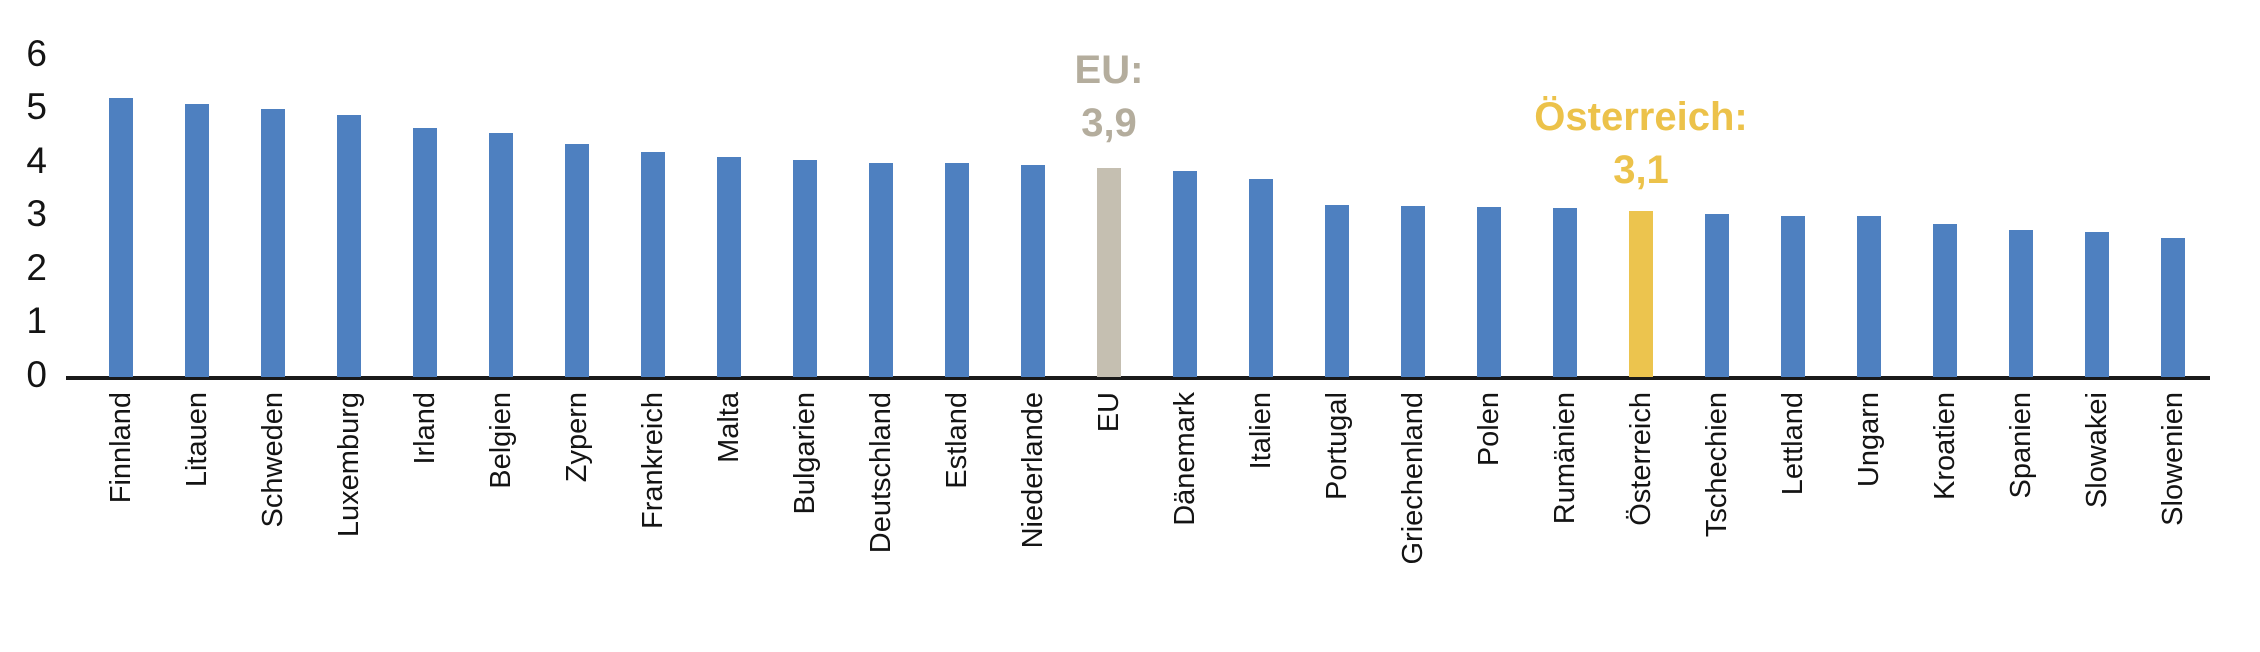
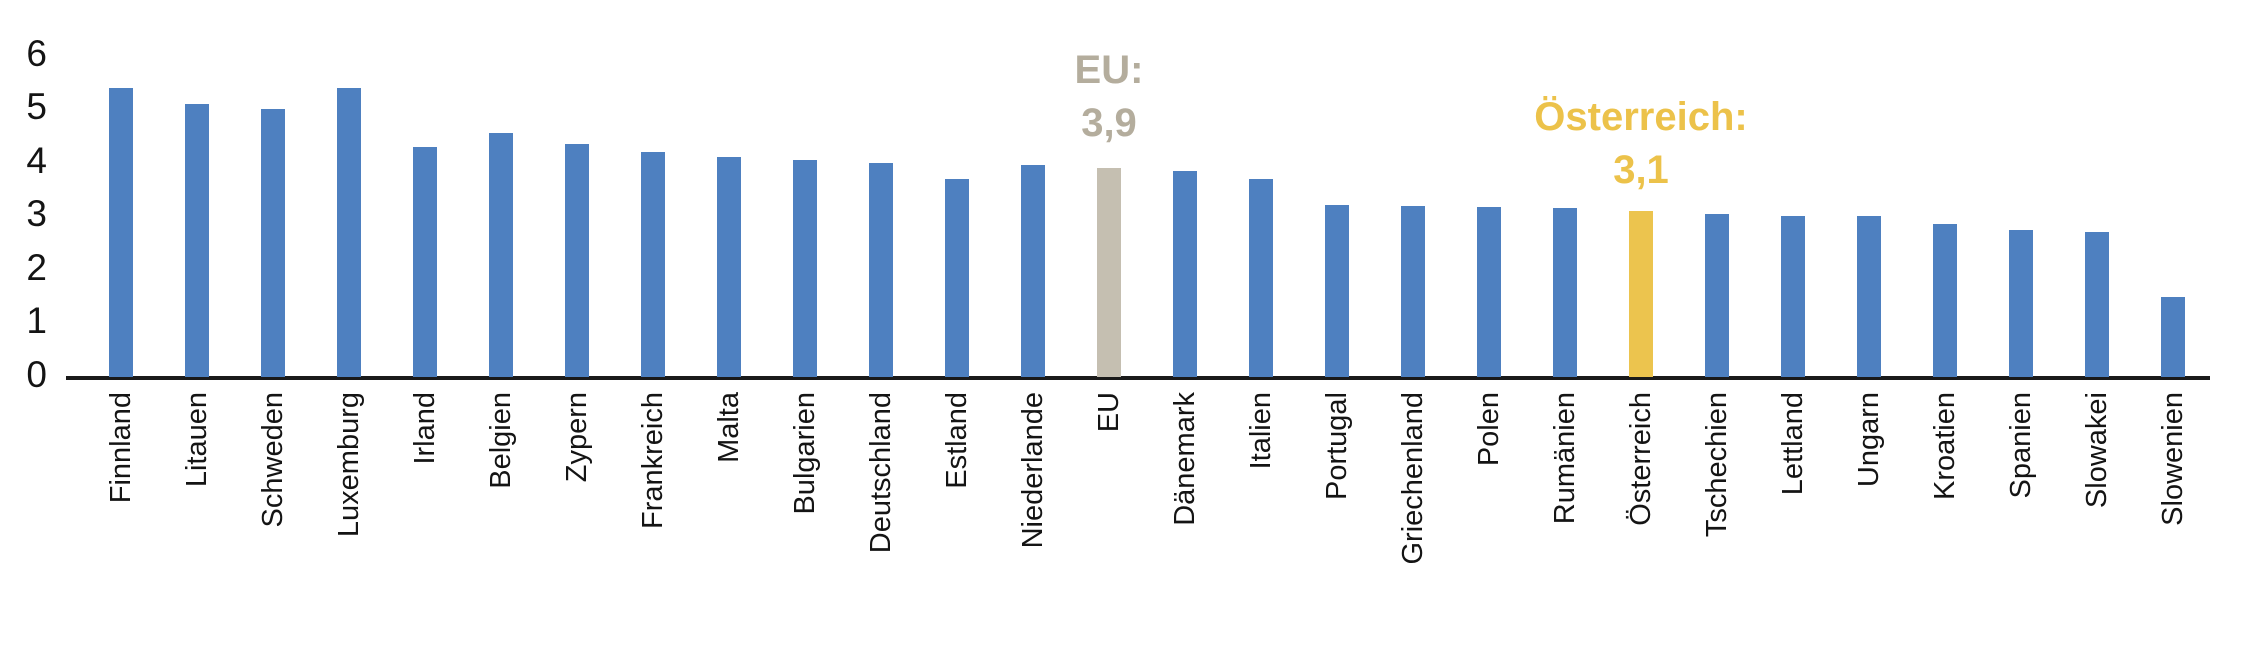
Finnland: 5.2 -> 5.4
Luxemburg: 4.9 -> 5.4
Irland: 4.7 -> 4.3
Estland: 4.0 -> 3.7
Slowenien: 2.6 -> 1.5
